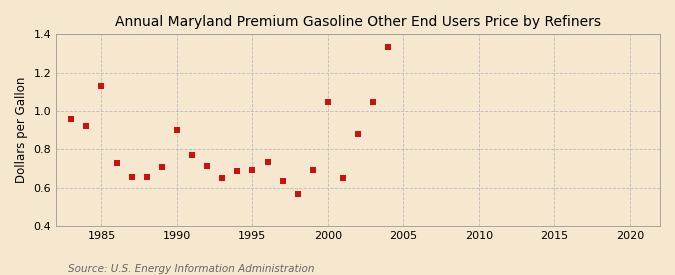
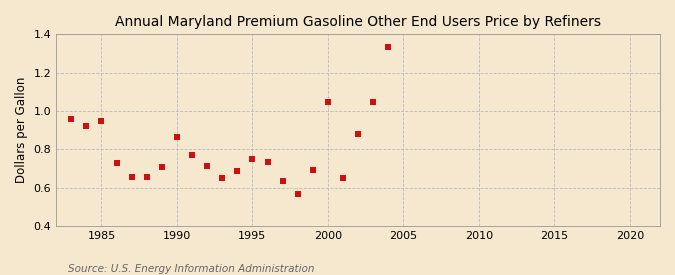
1985: 1.13 -> 0.95
1990: 0.90 -> 0.86
1995: 0.69 -> 0.75
